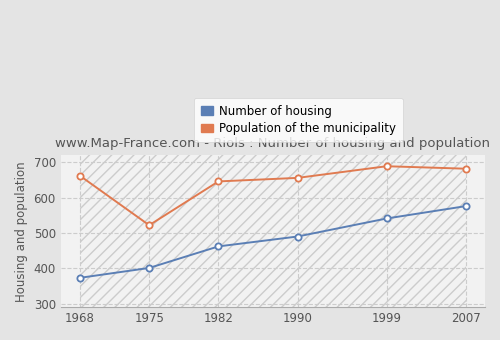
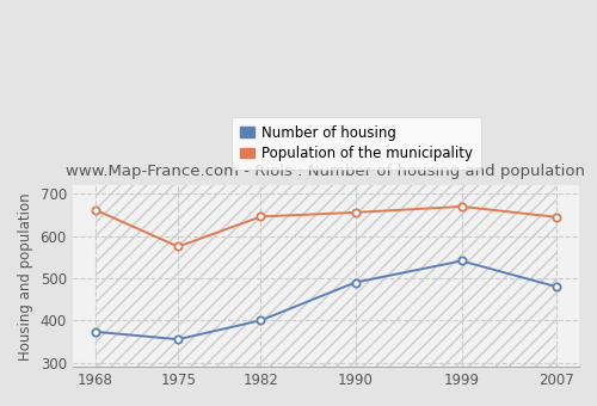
Number of housing/1975: 401 -> 355
Population of the municipality/1975: 522 -> 575
Number of housing/1982: 462 -> 400
Population of the municipality/1999: 689 -> 670
Number of housing/2007: 576 -> 480
Population of the municipality/2007: 682 -> 645
